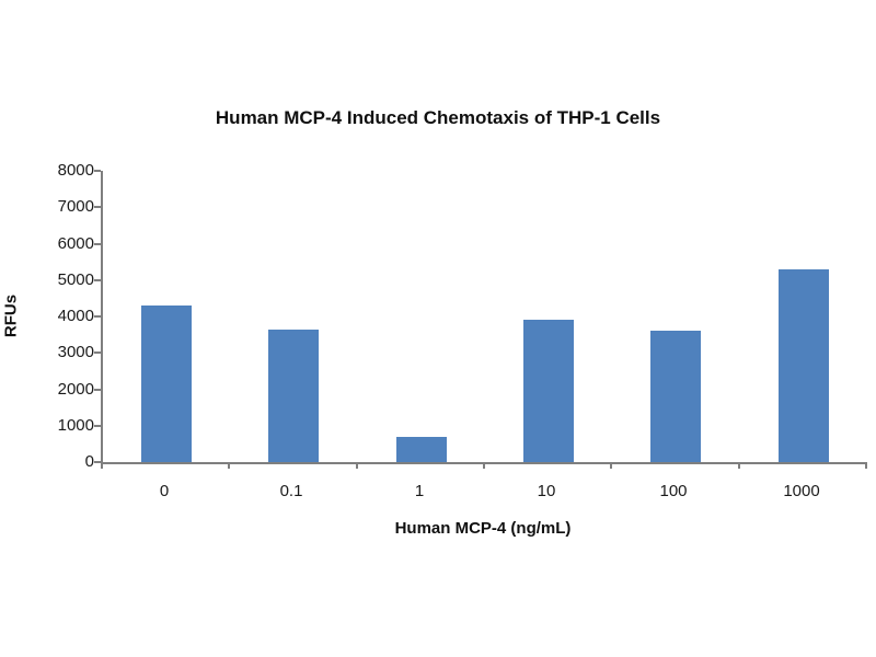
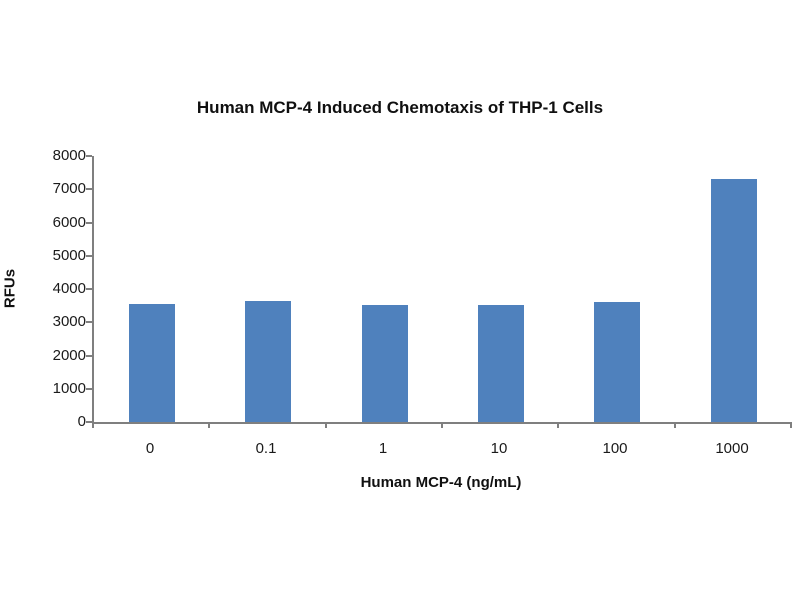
0: 4300 -> 3600
1: 700 -> 3500
10: 3900 -> 3500
1000: 5300 -> 7300
